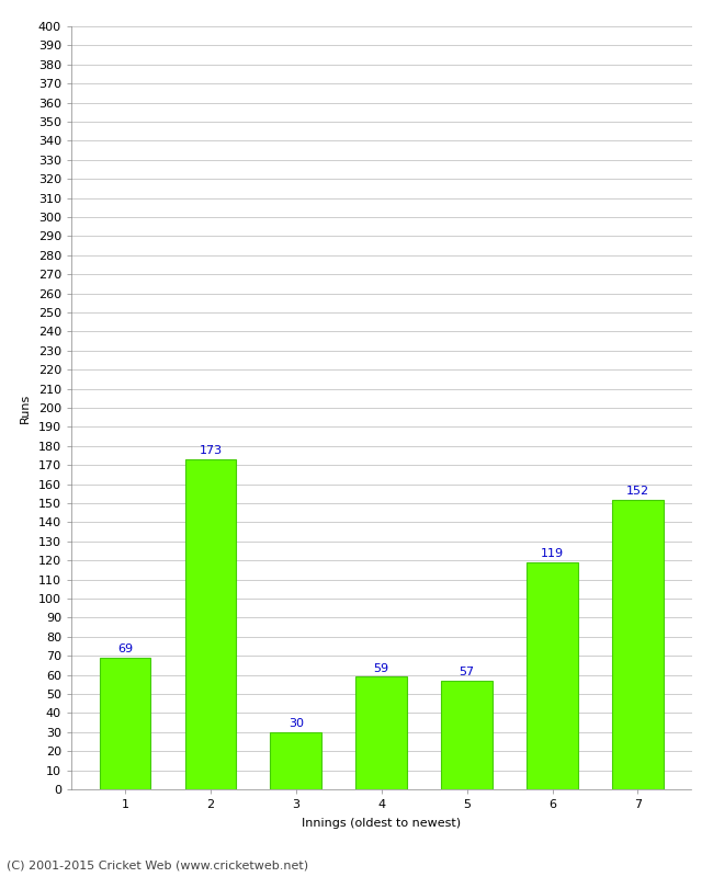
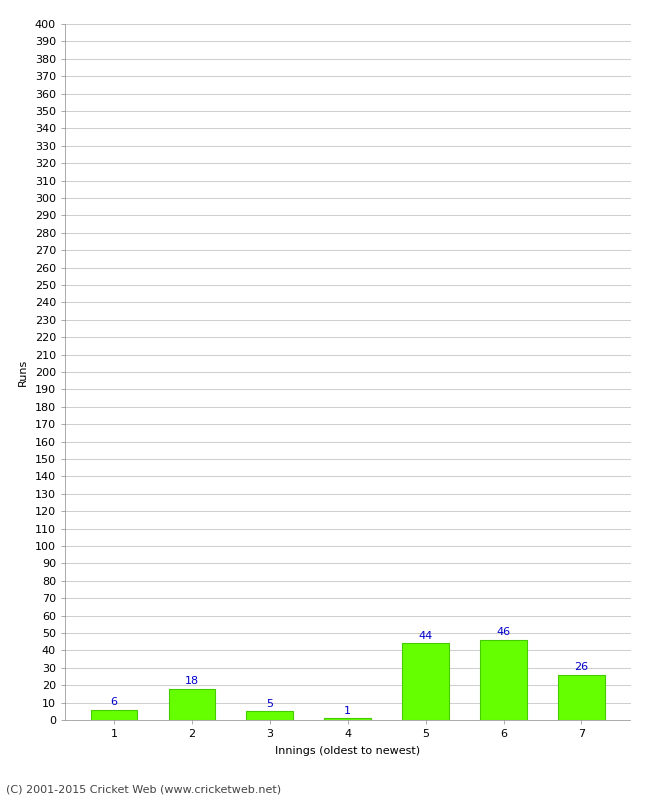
1: 69 -> 6
2: 173 -> 18
3: 30 -> 5
4: 59 -> 1
5: 57 -> 44
6: 119 -> 46
7: 152 -> 26
